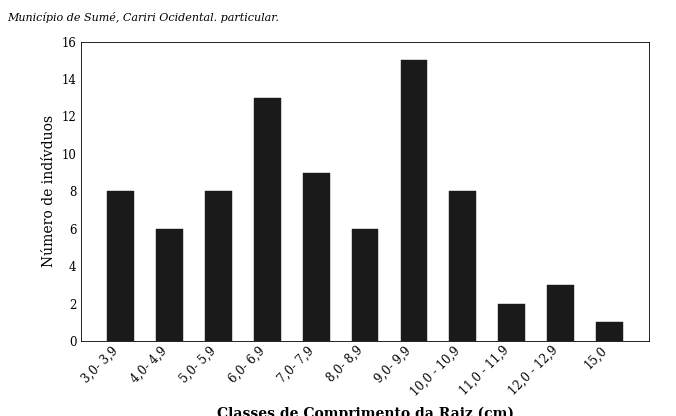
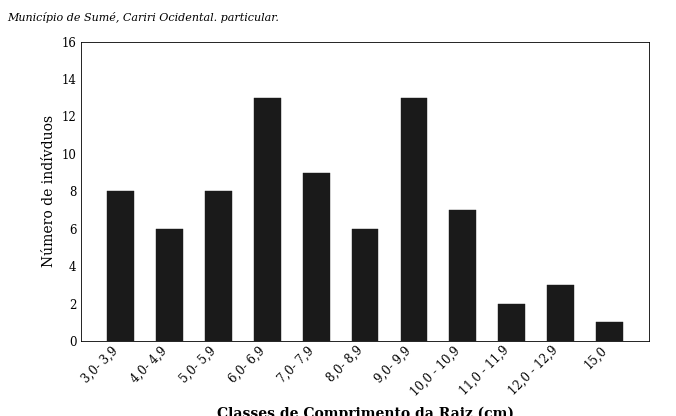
9,0- 9,9: 15 -> 13
10,0 - 10,9: 8 -> 7
